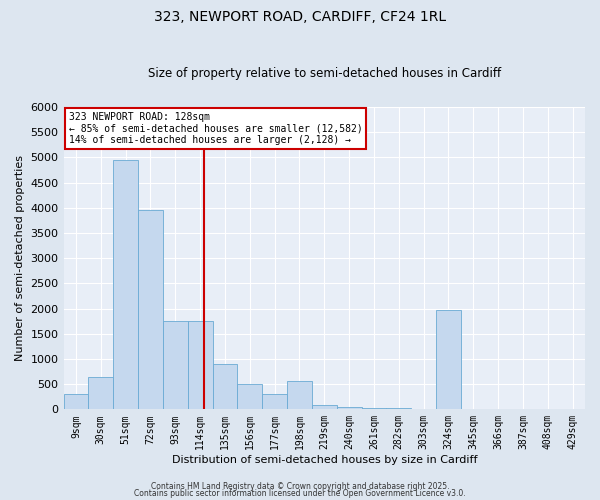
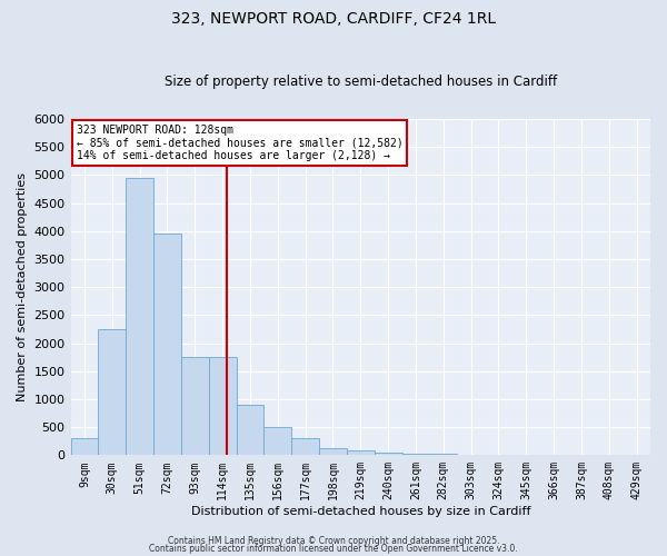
30sqm: 640 -> 2250
198sqm: 560 -> 120
324sqm: 1980 -> 0
